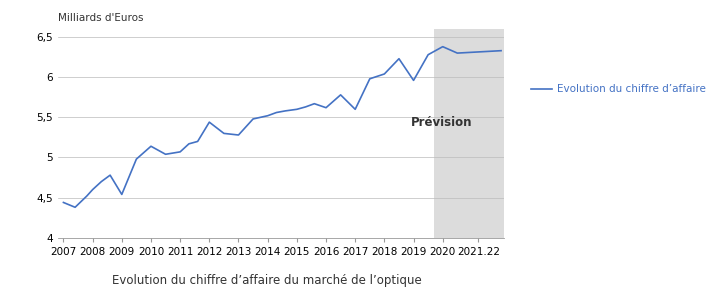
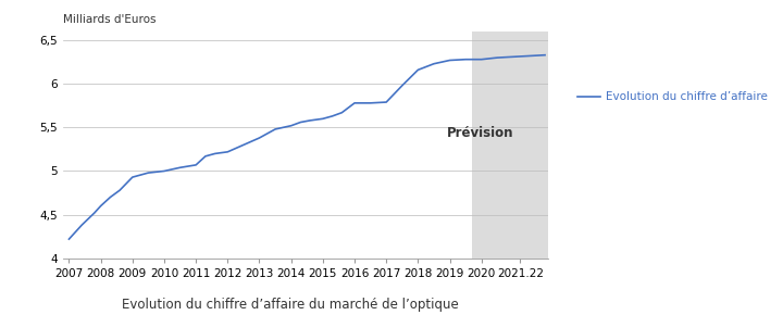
2007: 4,44 -> 4,22
2009: 4,54 -> 4,93
2010: 5,14 -> 5,00
2012: 5,44 -> 5,22
2013: 5,28 -> 5,38
2016: 5,62 -> 5,78
2017: 5,60 -> 5,79
2018: 6,04 -> 6,16
2019: 5,96 -> 6,27
2020: 6,38 -> 6,28
